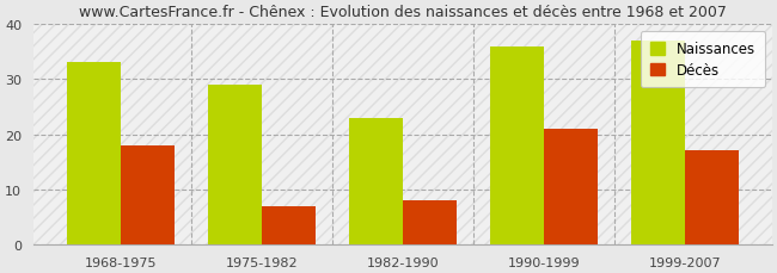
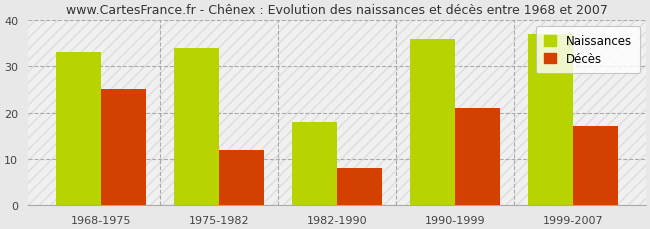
Décès/1968-1975: 18 -> 25
Naissances/1975-1982: 29 -> 34
Décès/1975-1982: 7 -> 12
Naissances/1982-1990: 23 -> 18
